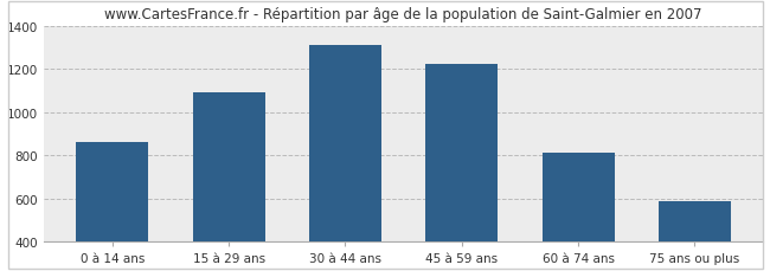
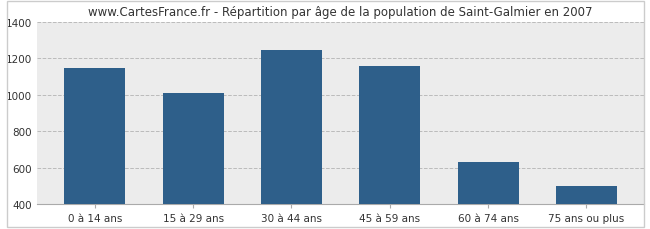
0 à 14 ans: 860 -> 1150
15 à 29 ans: 1090 -> 1010
30 à 44 ans: 1310 -> 1240
45 à 59 ans: 1220 -> 1160
60 à 74 ans: 810 -> 630
75 ans ou plus: 590 -> 500
